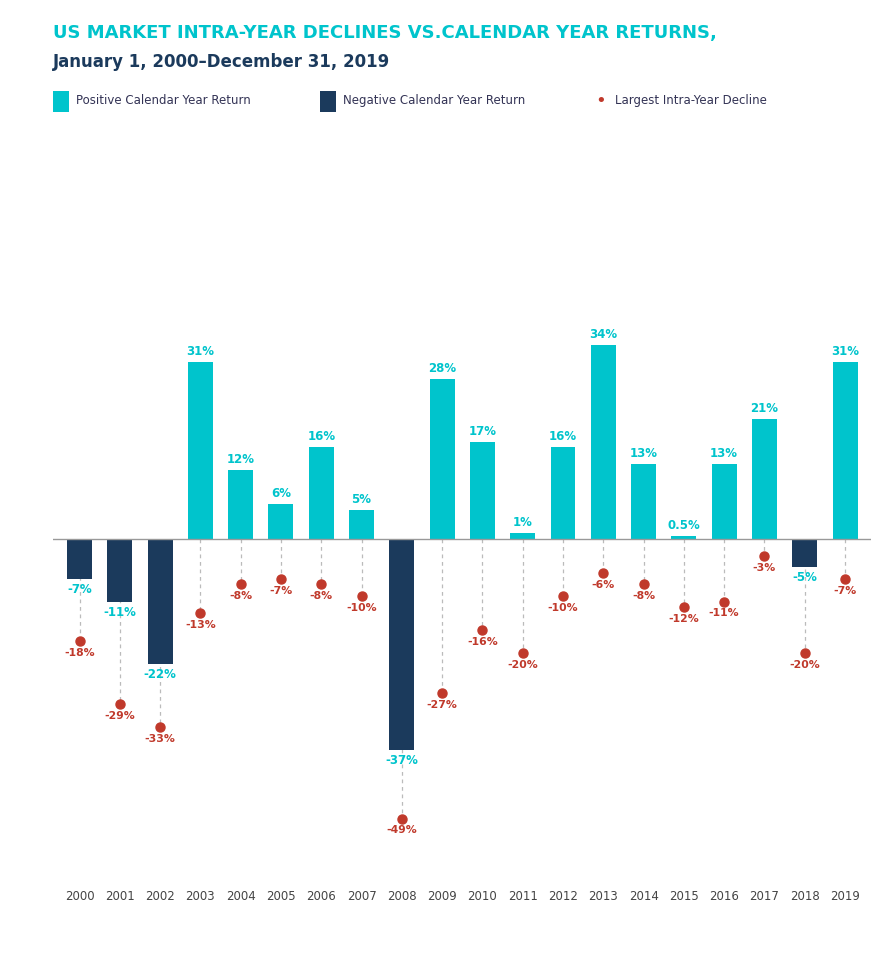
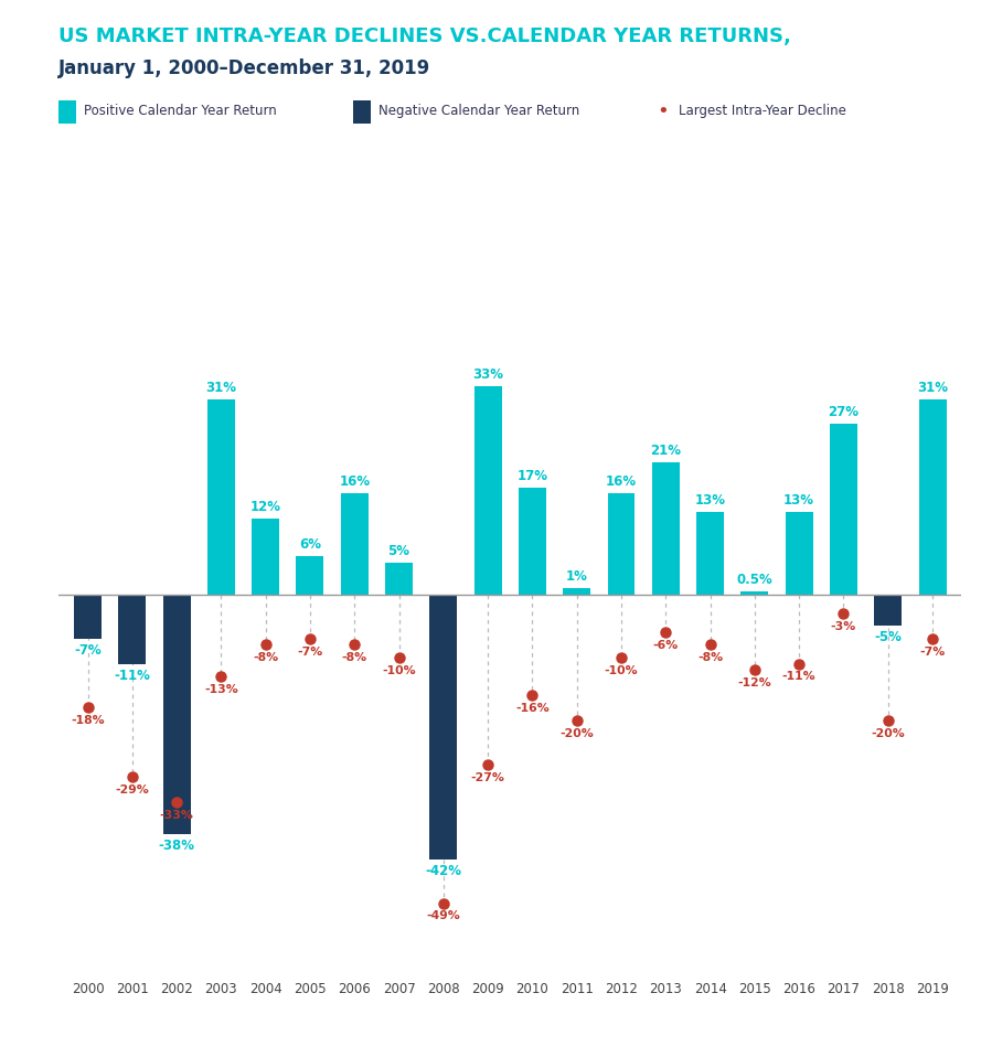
2002: -22% -> -38%
2008: -37% -> -42%
2009: 28% -> 33%
2013: 34% -> 21%
2017: 21% -> 27%
